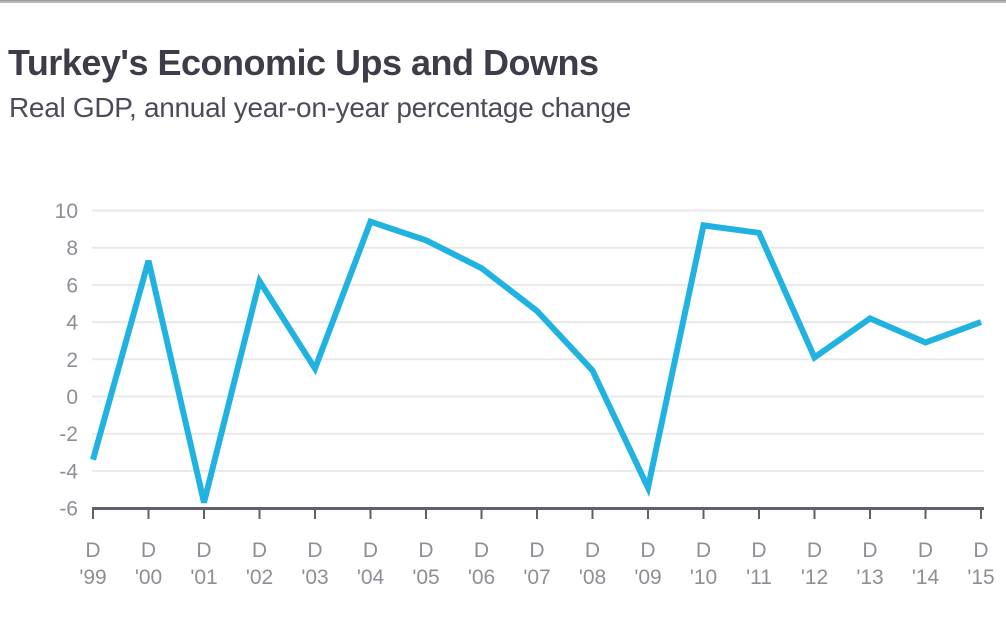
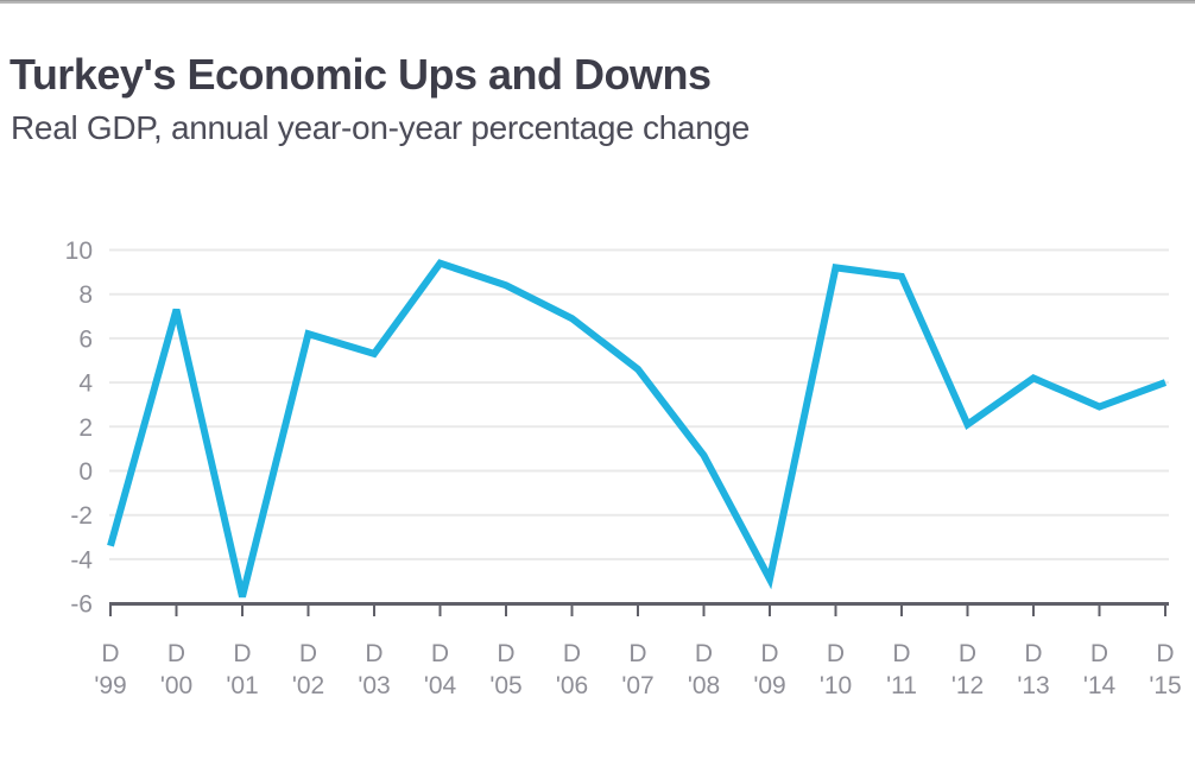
'03: 1.5 -> 5.3
'08: 1.4 -> 0.7
